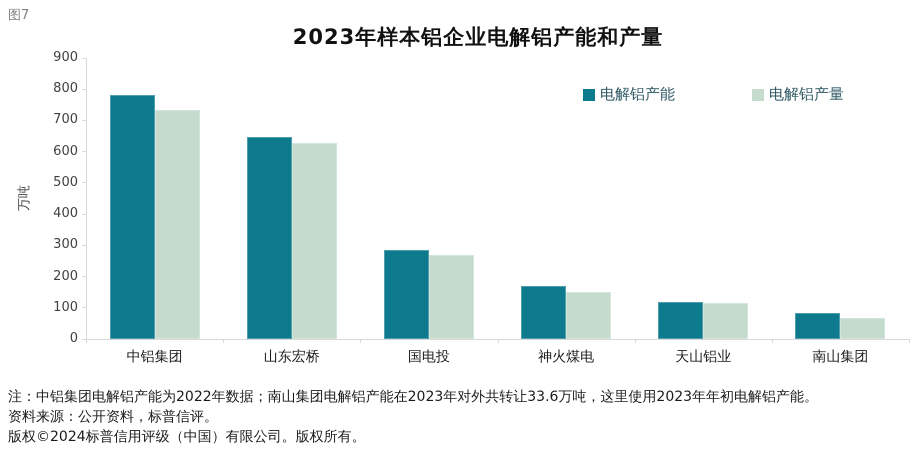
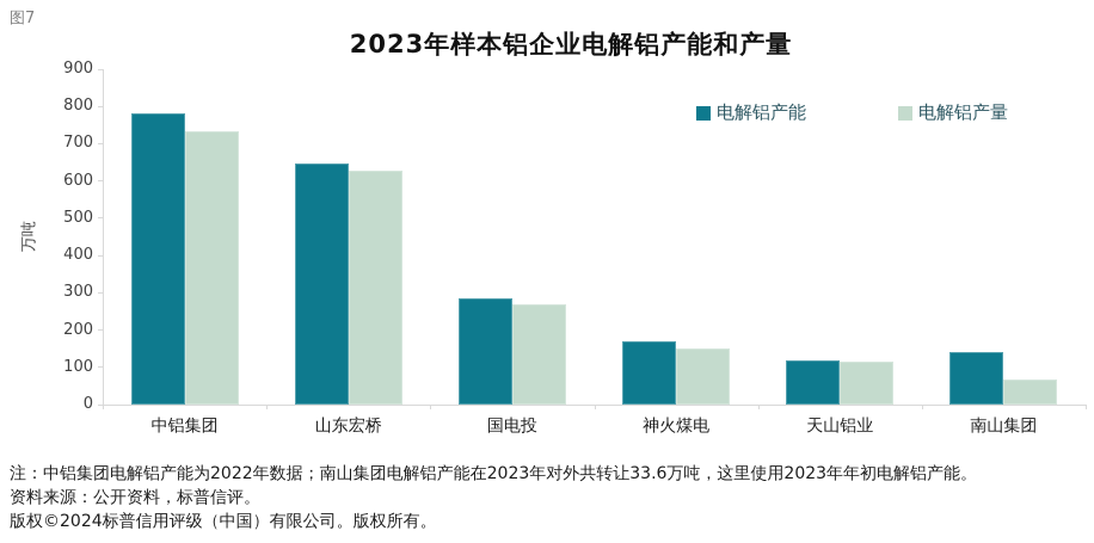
电解铝产能/南山集团: 80 -> 140
